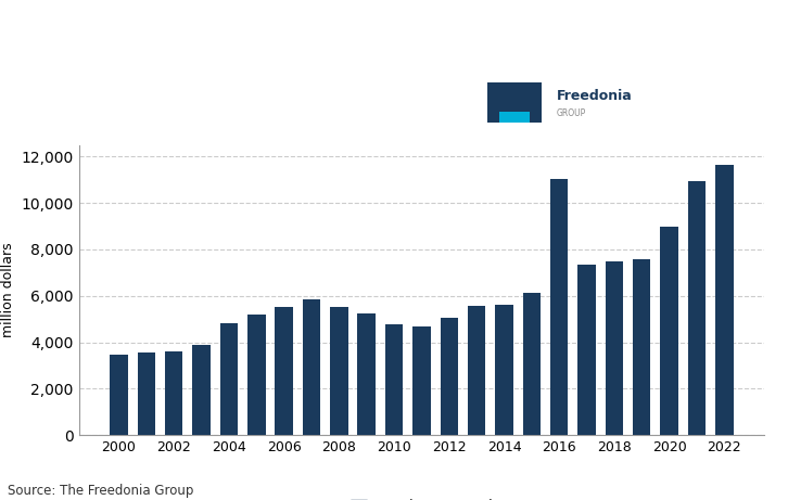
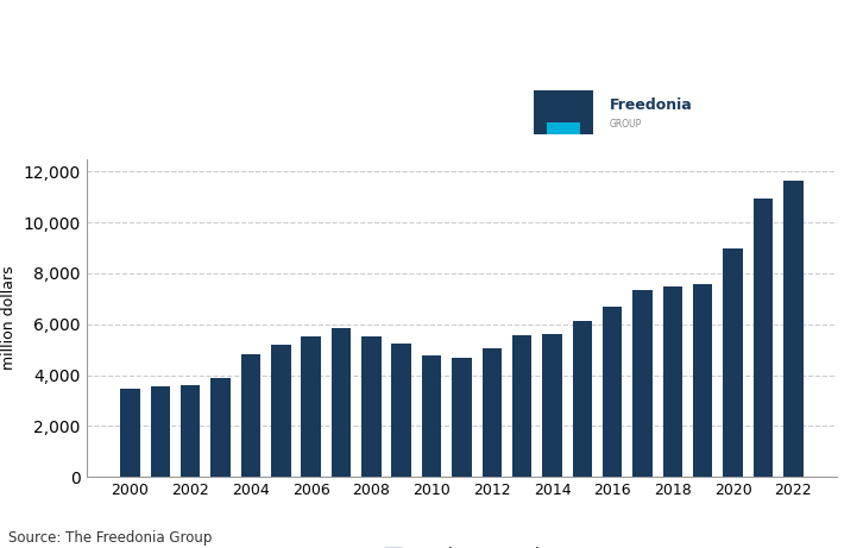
2016: 11,050 -> 6,700
